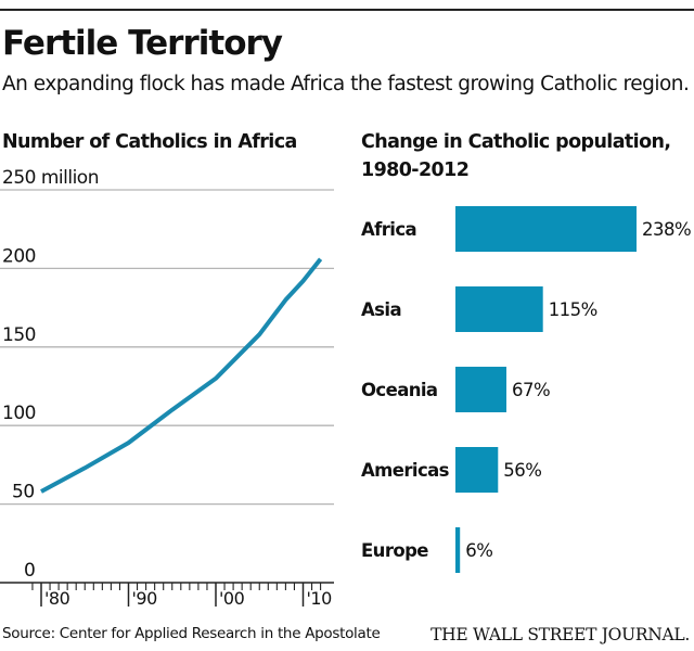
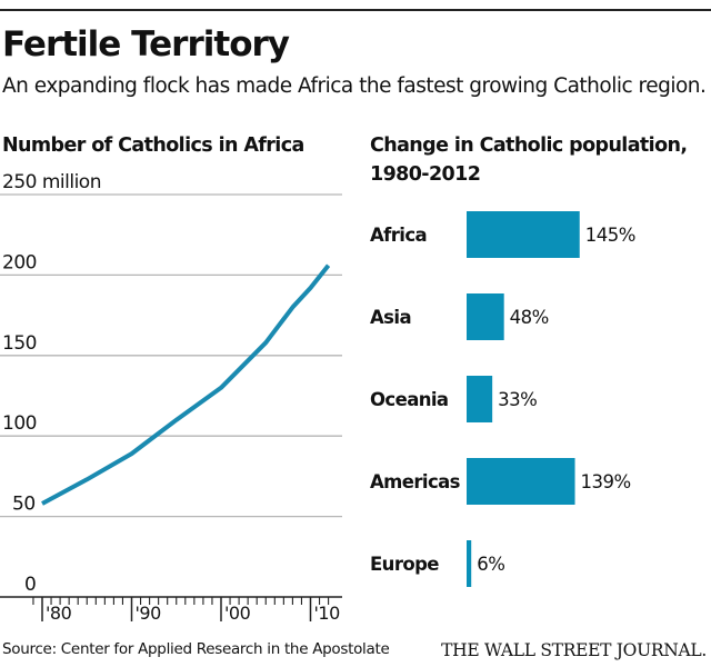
Change in Catholic population, 1980-2012/Africa: 238% -> 145%
Change in Catholic population, 1980-2012/Asia: 115% -> 48%
Change in Catholic population, 1980-2012/Oceania: 67% -> 33%
Change in Catholic population, 1980-2012/Americas: 56% -> 139%
